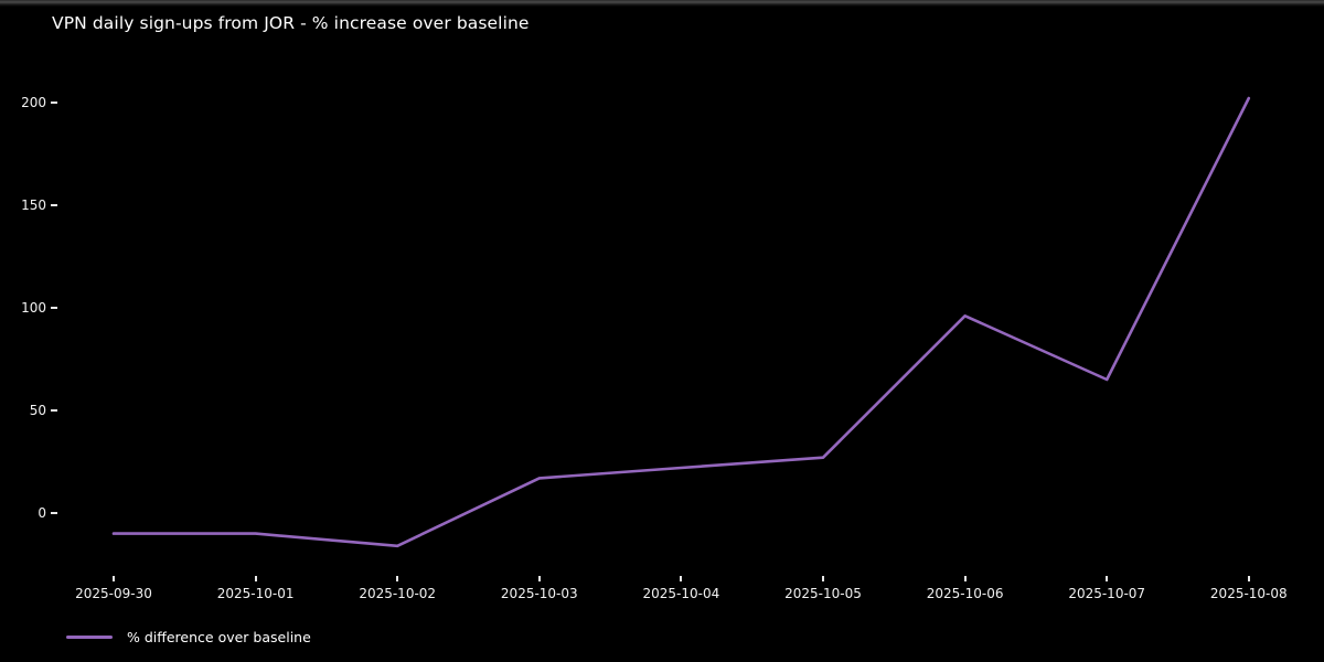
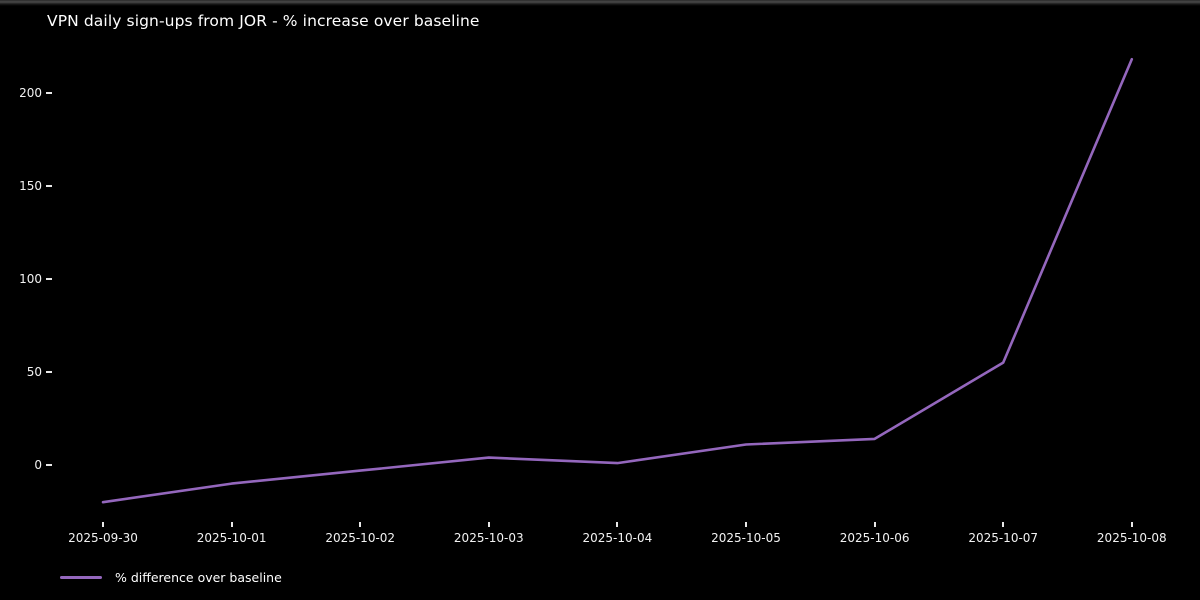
2025-09-30: -10 -> -20
2025-10-02: -16 -> -3
2025-10-03: 17 -> 4
2025-10-04: 22 -> 1
2025-10-05: 27 -> 11
2025-10-06: 96 -> 14
2025-10-07: 65 -> 55
2025-10-08: 202 -> 218
